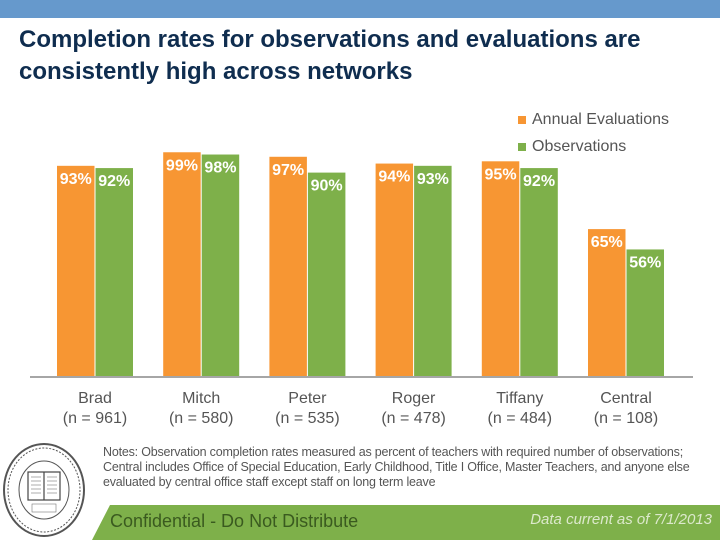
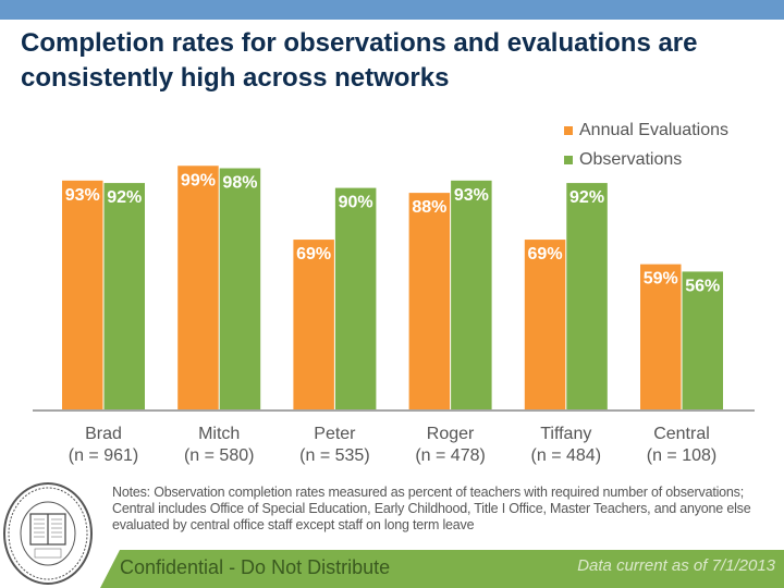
Annual Evaluations/Peter: 97% -> 69%
Annual Evaluations/Roger: 94% -> 88%
Annual Evaluations/Tiffany: 95% -> 69%
Annual Evaluations/Central: 65% -> 59%
